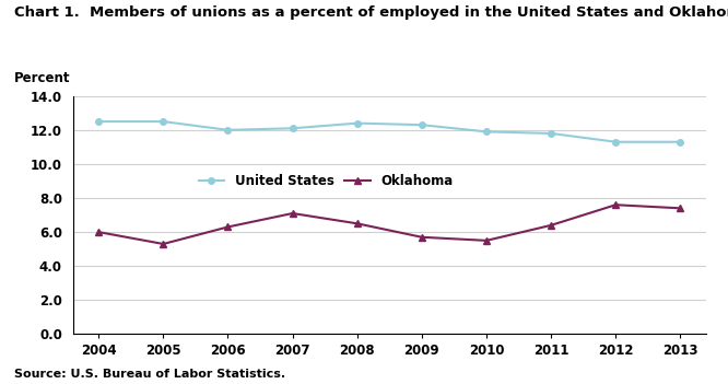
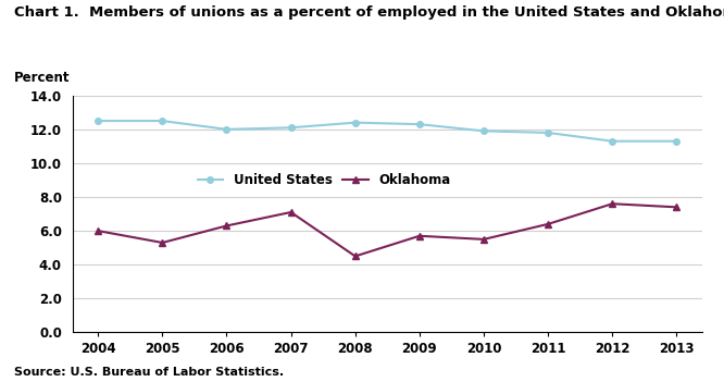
Oklahoma/2008: 6.5 -> 4.5
